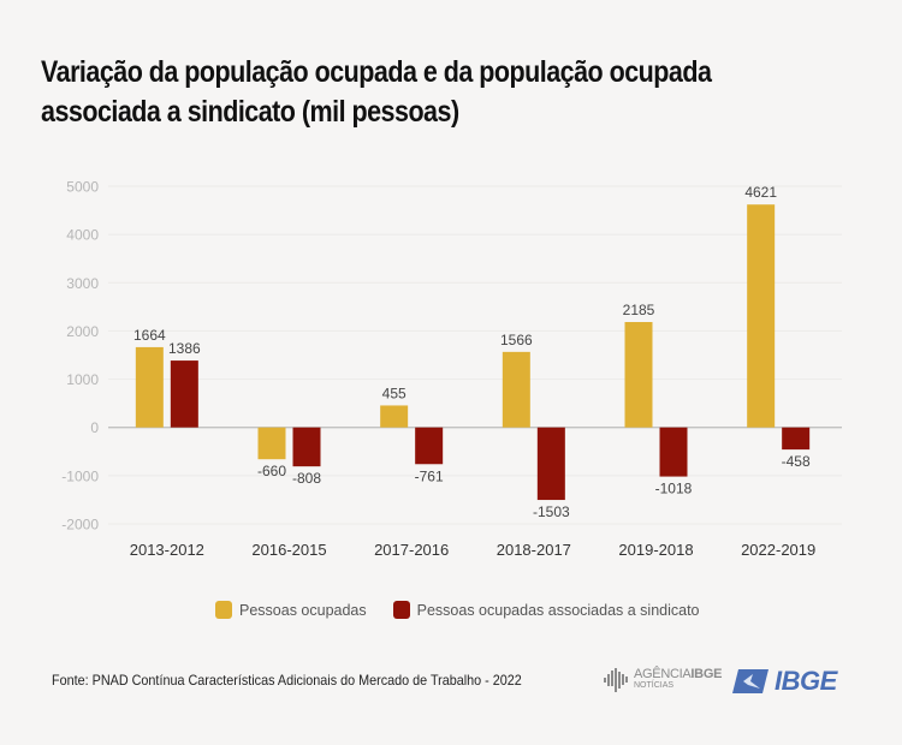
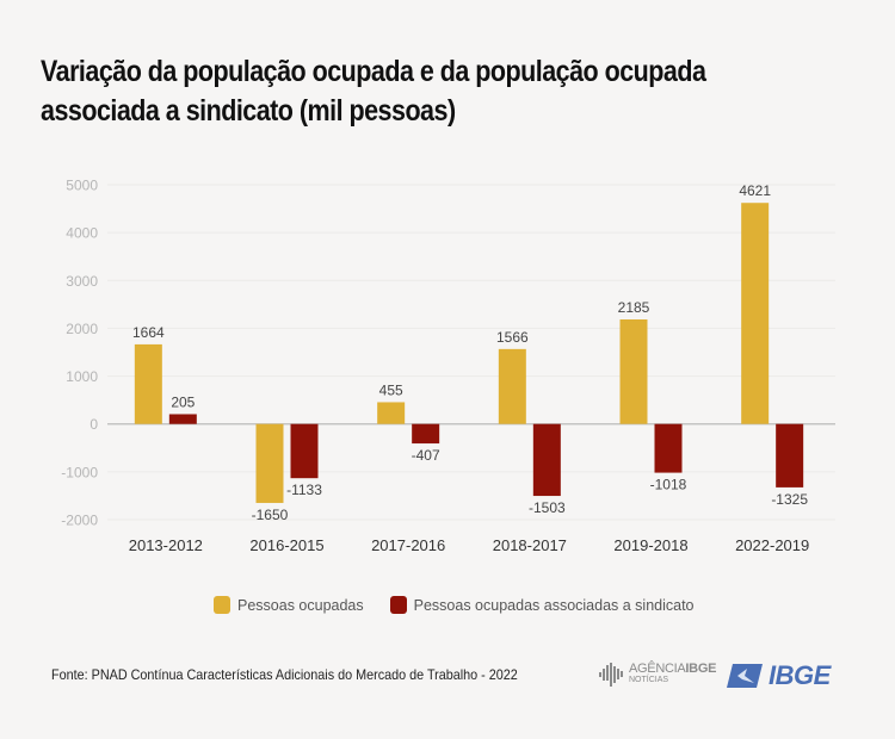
Pessoas ocupadas associadas a sindicato/2013-2012: 1386 -> 205
Pessoas ocupadas/2016-2015: -660 -> -1650
Pessoas ocupadas associadas a sindicato/2016-2015: -808 -> -1133
Pessoas ocupadas associadas a sindicato/2017-2016: -761 -> -407
Pessoas ocupadas associadas a sindicato/2022-2019: -458 -> -1325
